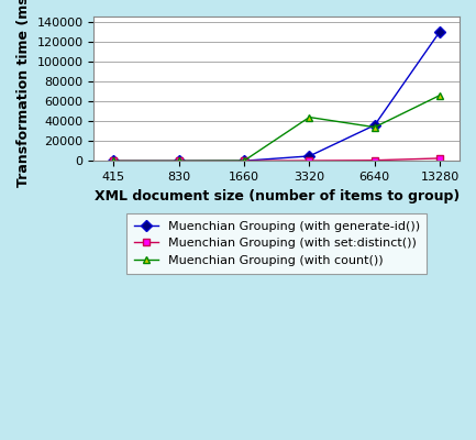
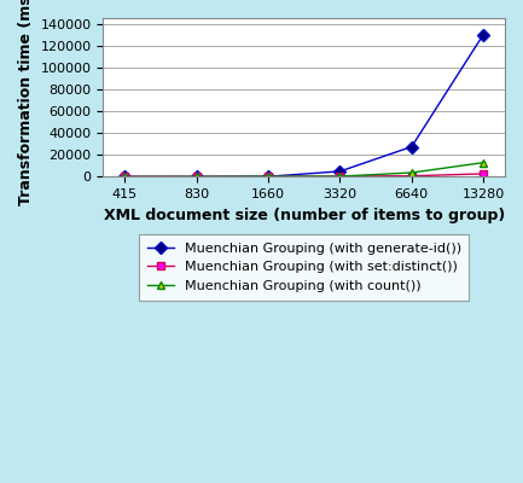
Muenchian Grouping (with count())/3320: 44000 -> 0
Muenchian Grouping (with generate-id())/6640: 36000 -> 28000
Muenchian Grouping (with count())/6640: 34000 -> 4000
Muenchian Grouping (with count())/13280: 66000 -> 13000
